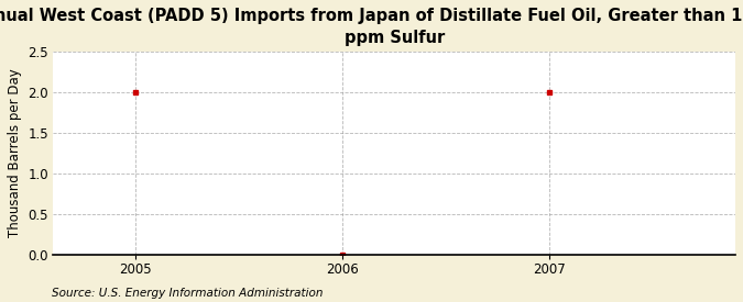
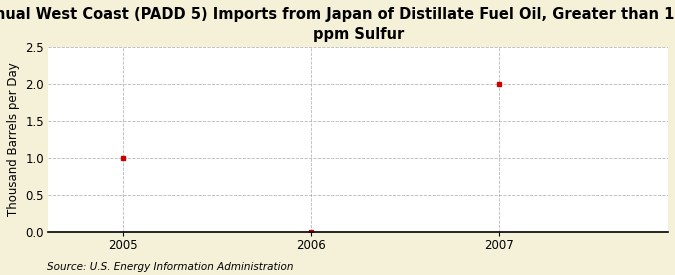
2005: 2 -> 1
